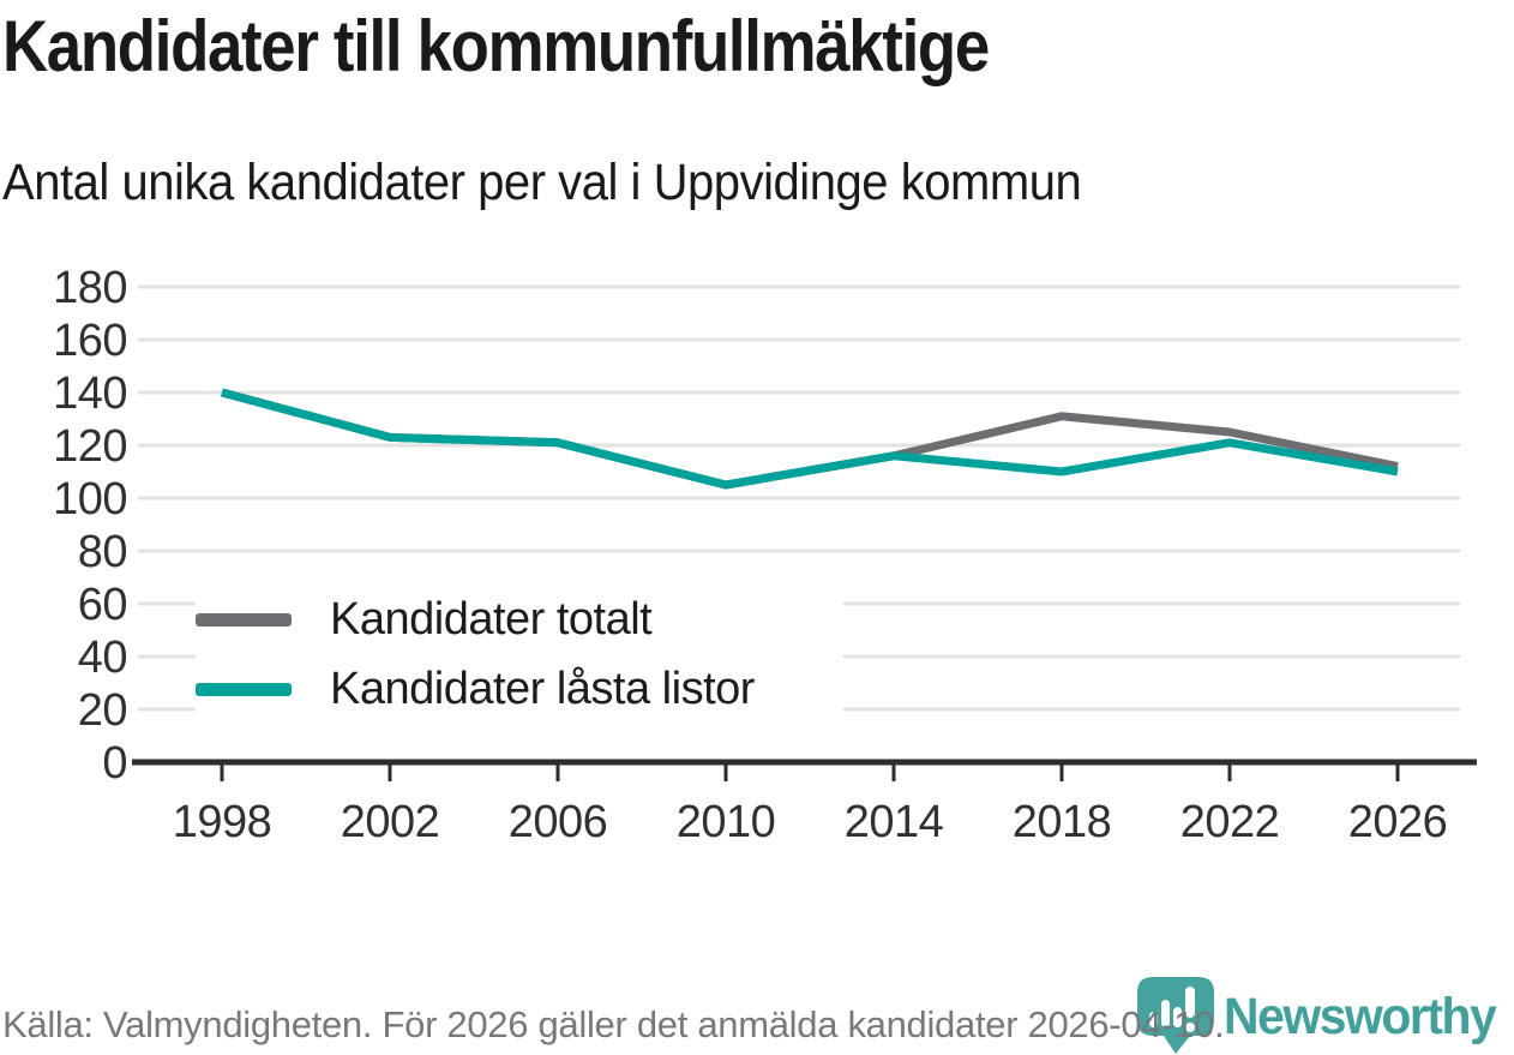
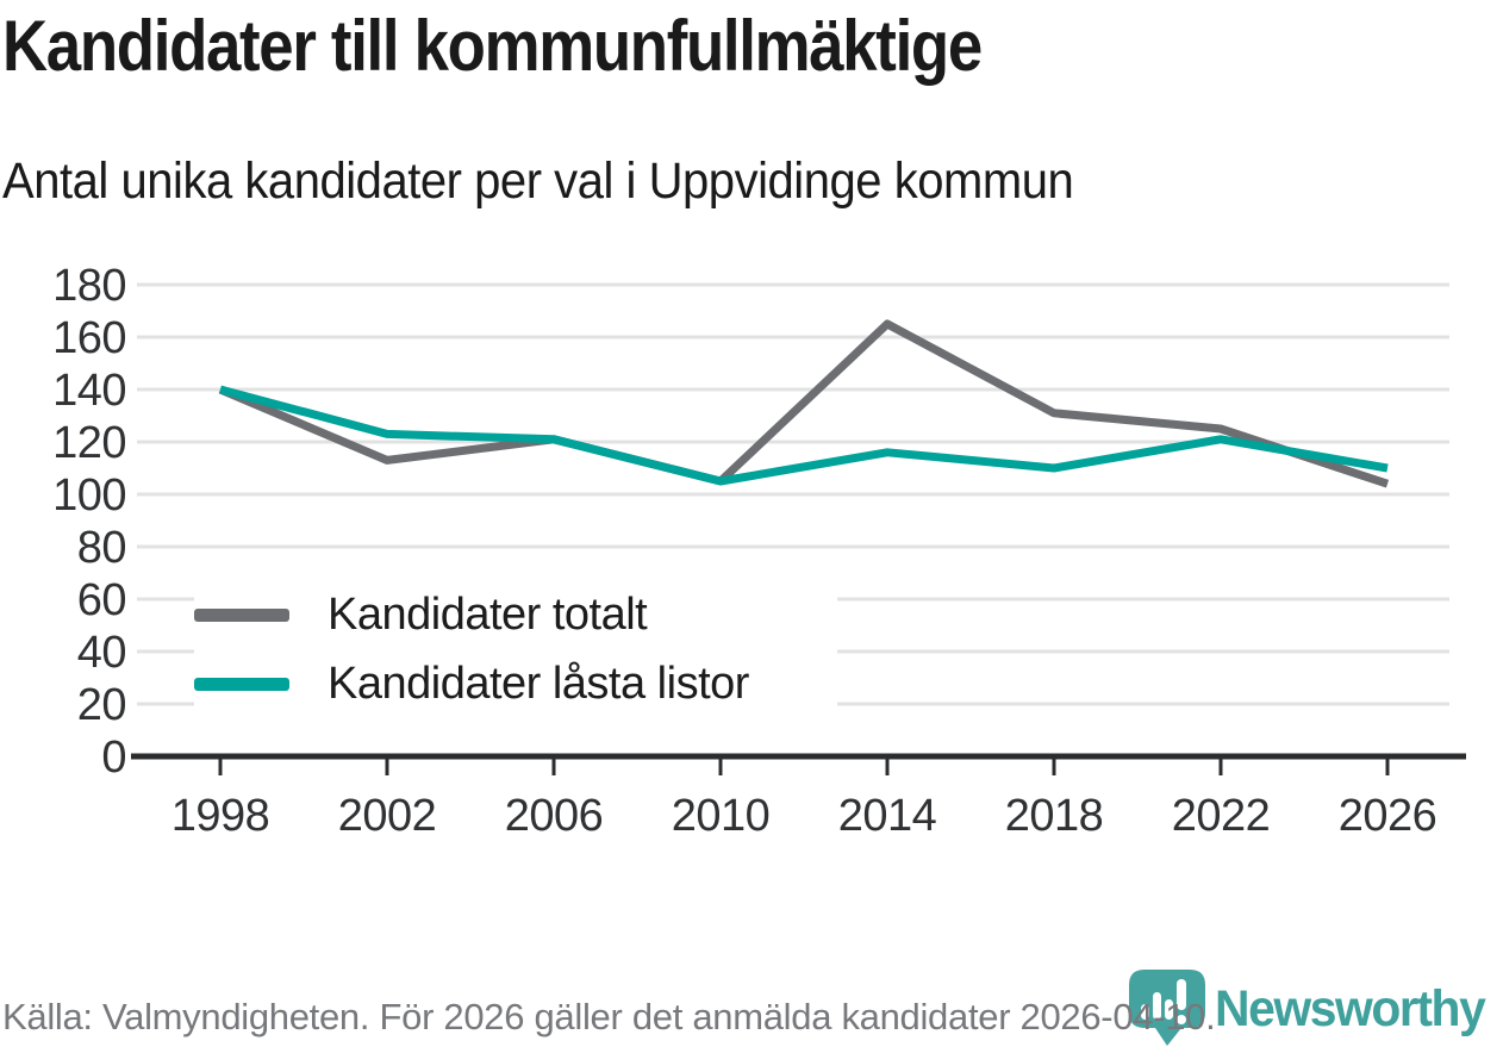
Kandidater totalt/2002: 123 -> 113
Kandidater totalt/2014: 116 -> 165
Kandidater totalt/2026: 112 -> 104
